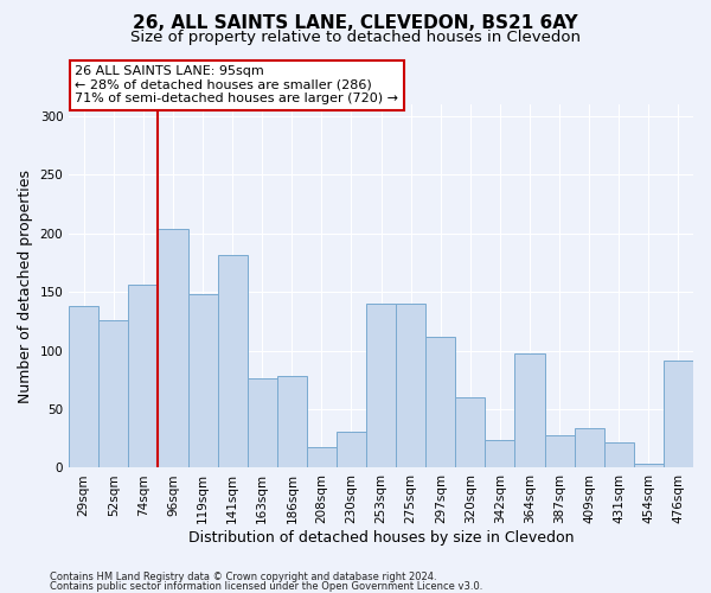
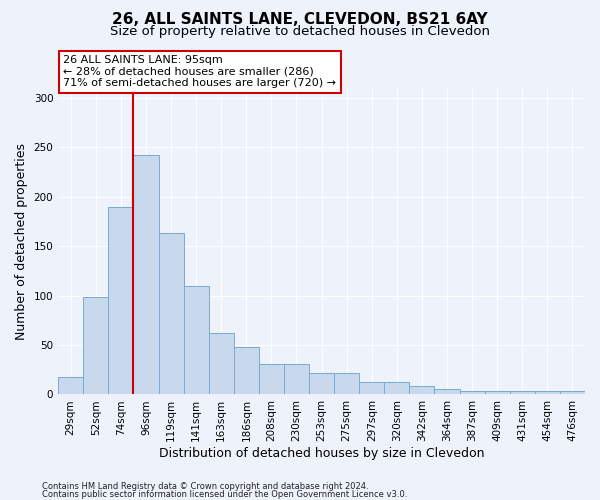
29sqm: 138 -> 18
52sqm: 126 -> 99
74sqm: 156 -> 190
96sqm: 204 -> 242
119sqm: 148 -> 163
141sqm: 182 -> 110
163sqm: 76 -> 62
186sqm: 78 -> 48
208sqm: 18 -> 31
253sqm: 140 -> 22
275sqm: 140 -> 22
297sqm: 112 -> 13
320sqm: 60 -> 13
342sqm: 24 -> 9
364sqm: 98 -> 6
387sqm: 28 -> 4
409sqm: 34 -> 4
431sqm: 22 -> 4
476sqm: 92 -> 3
